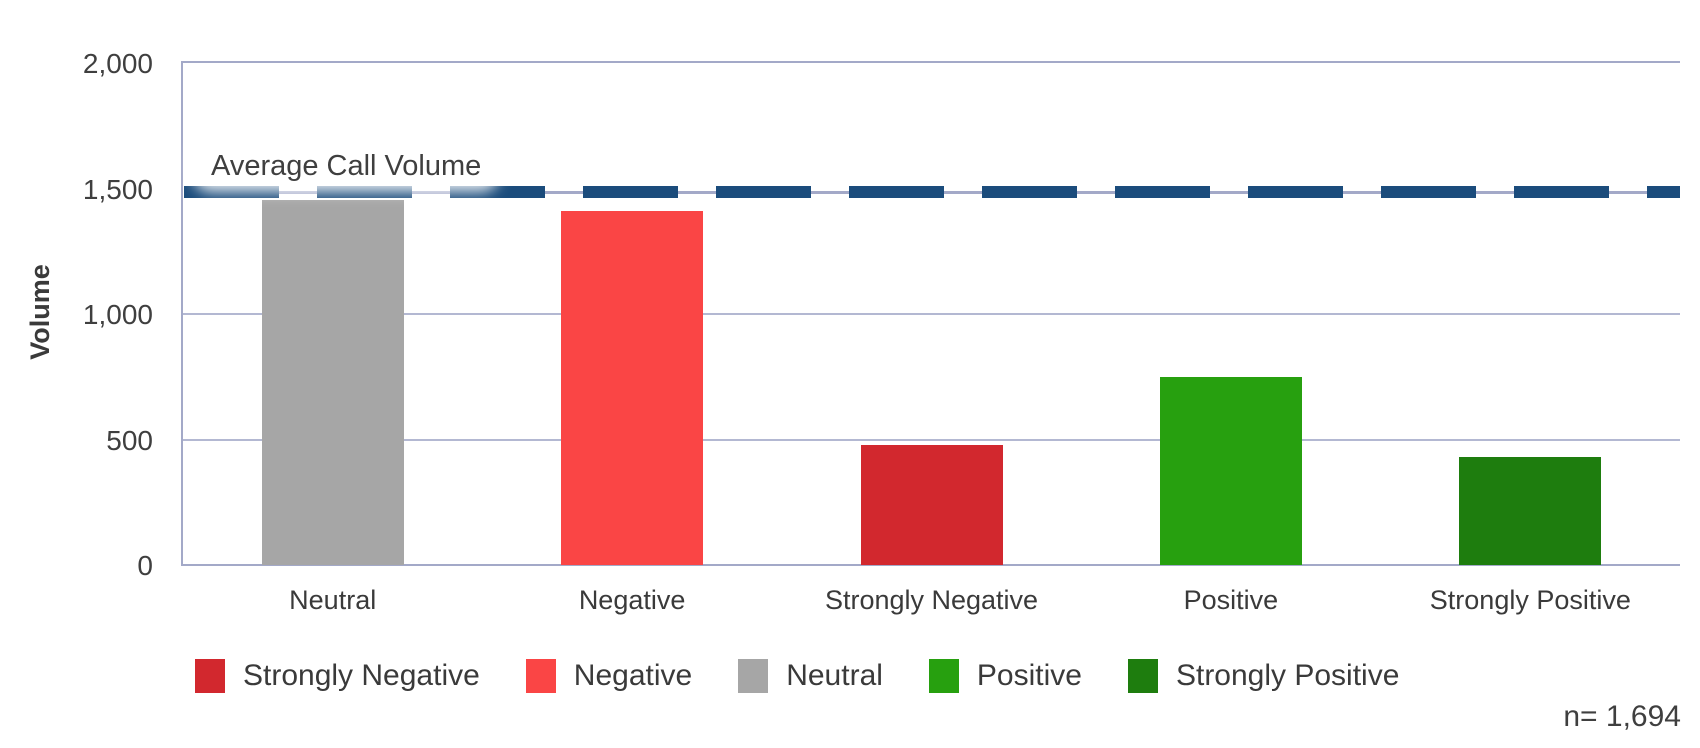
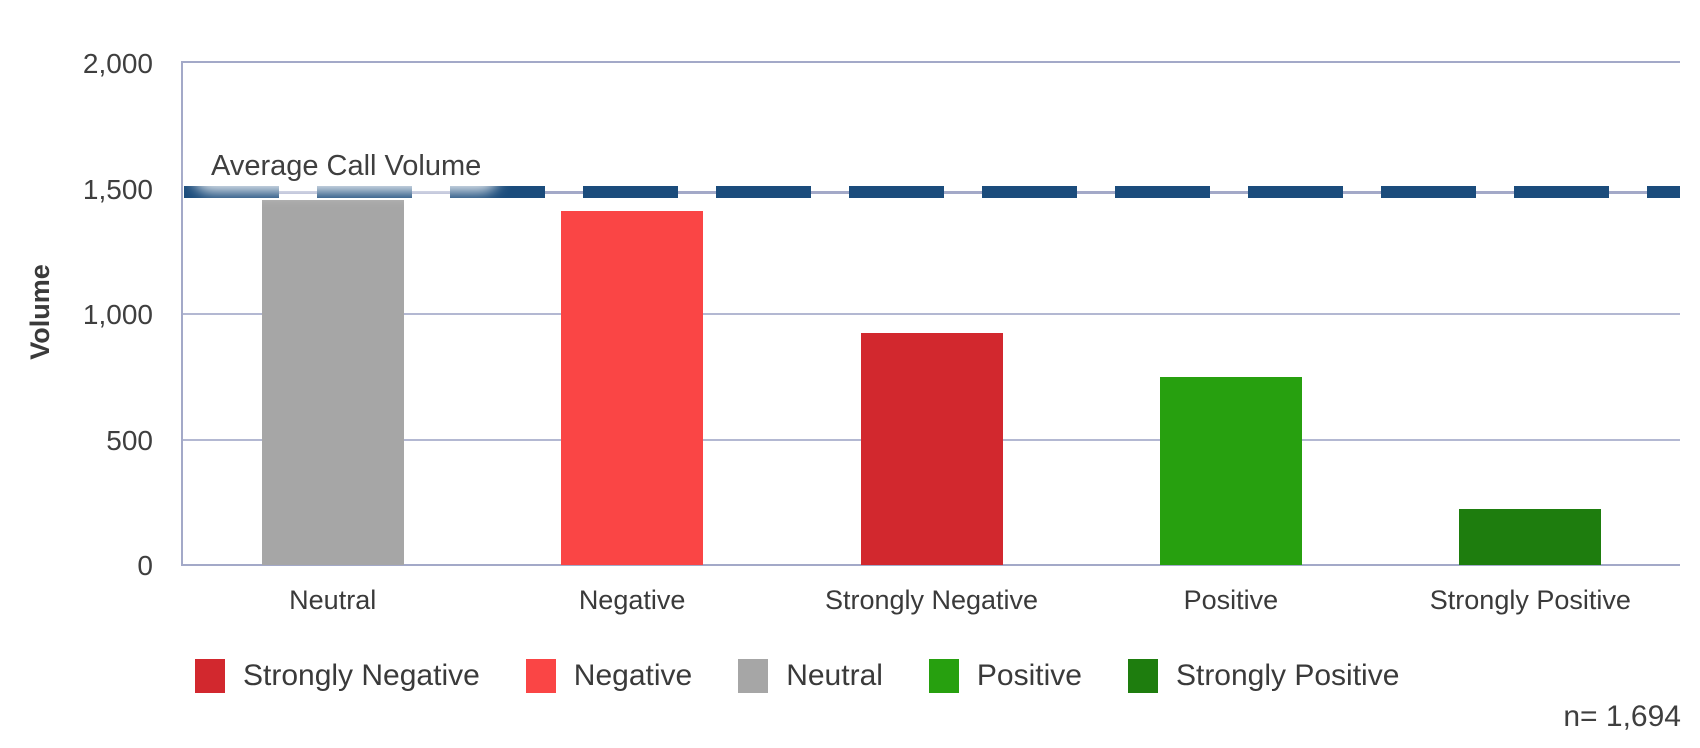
Strongly Negative: 480 -> 920
Strongly Positive: 430 -> 220
